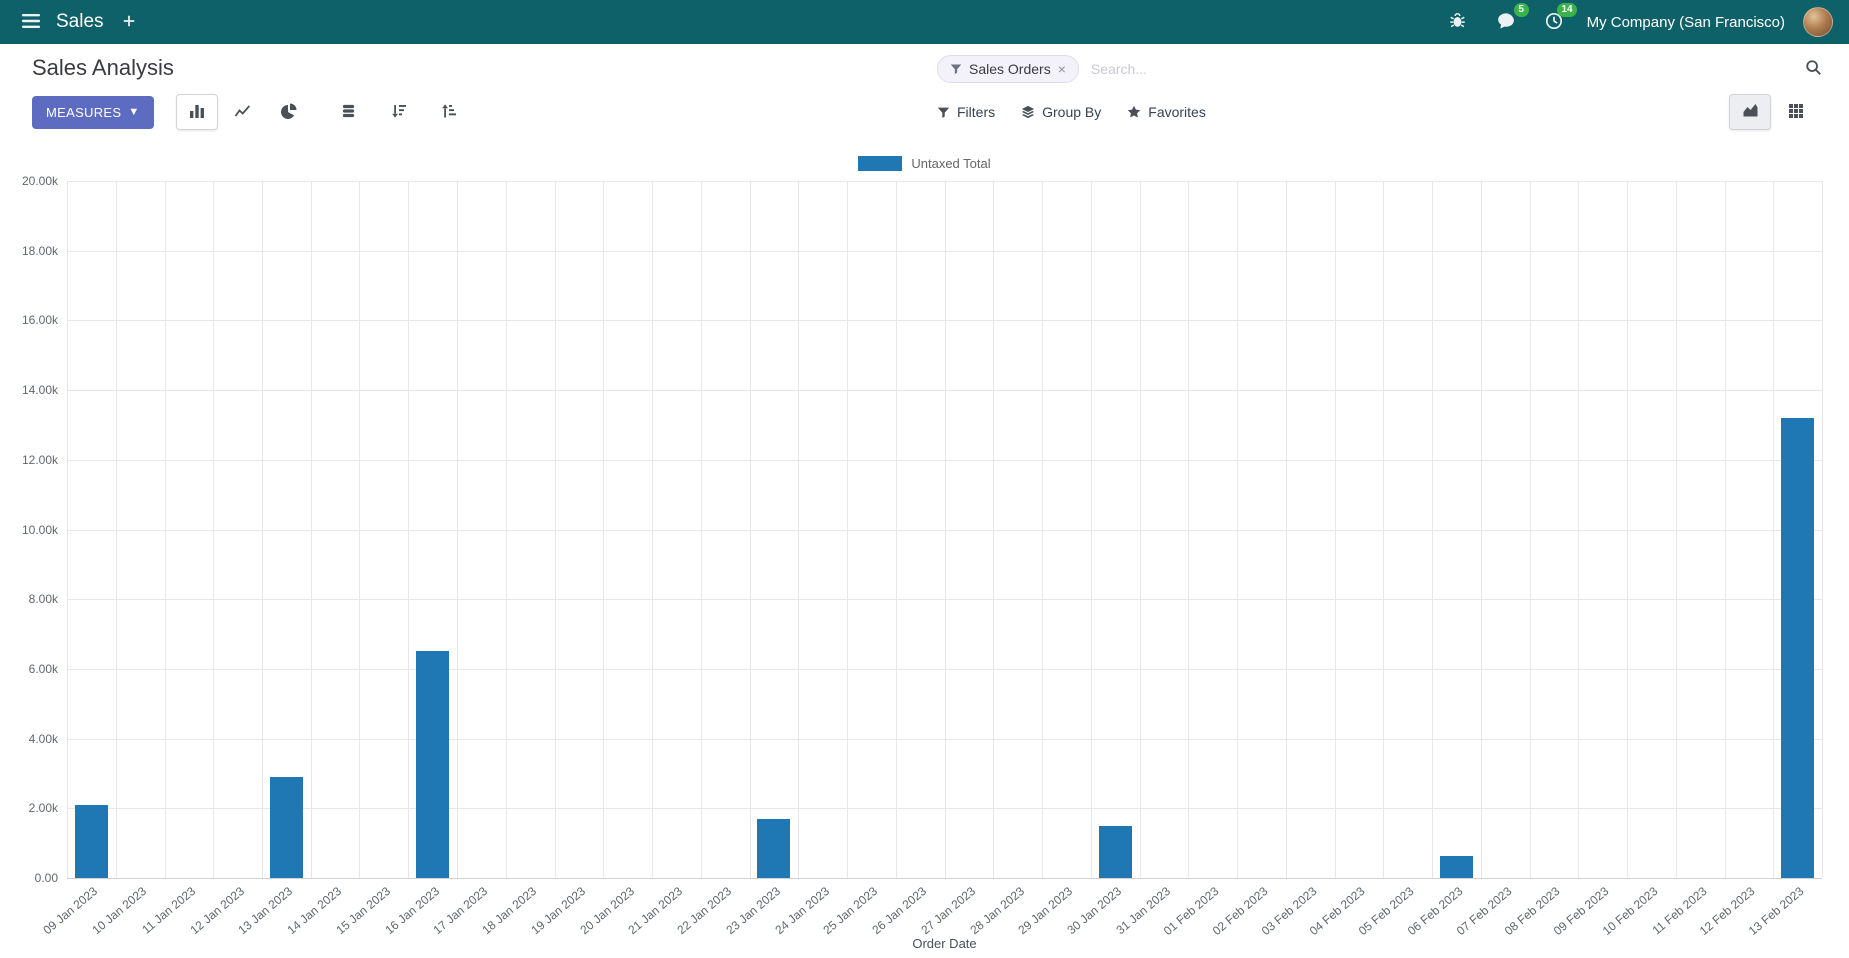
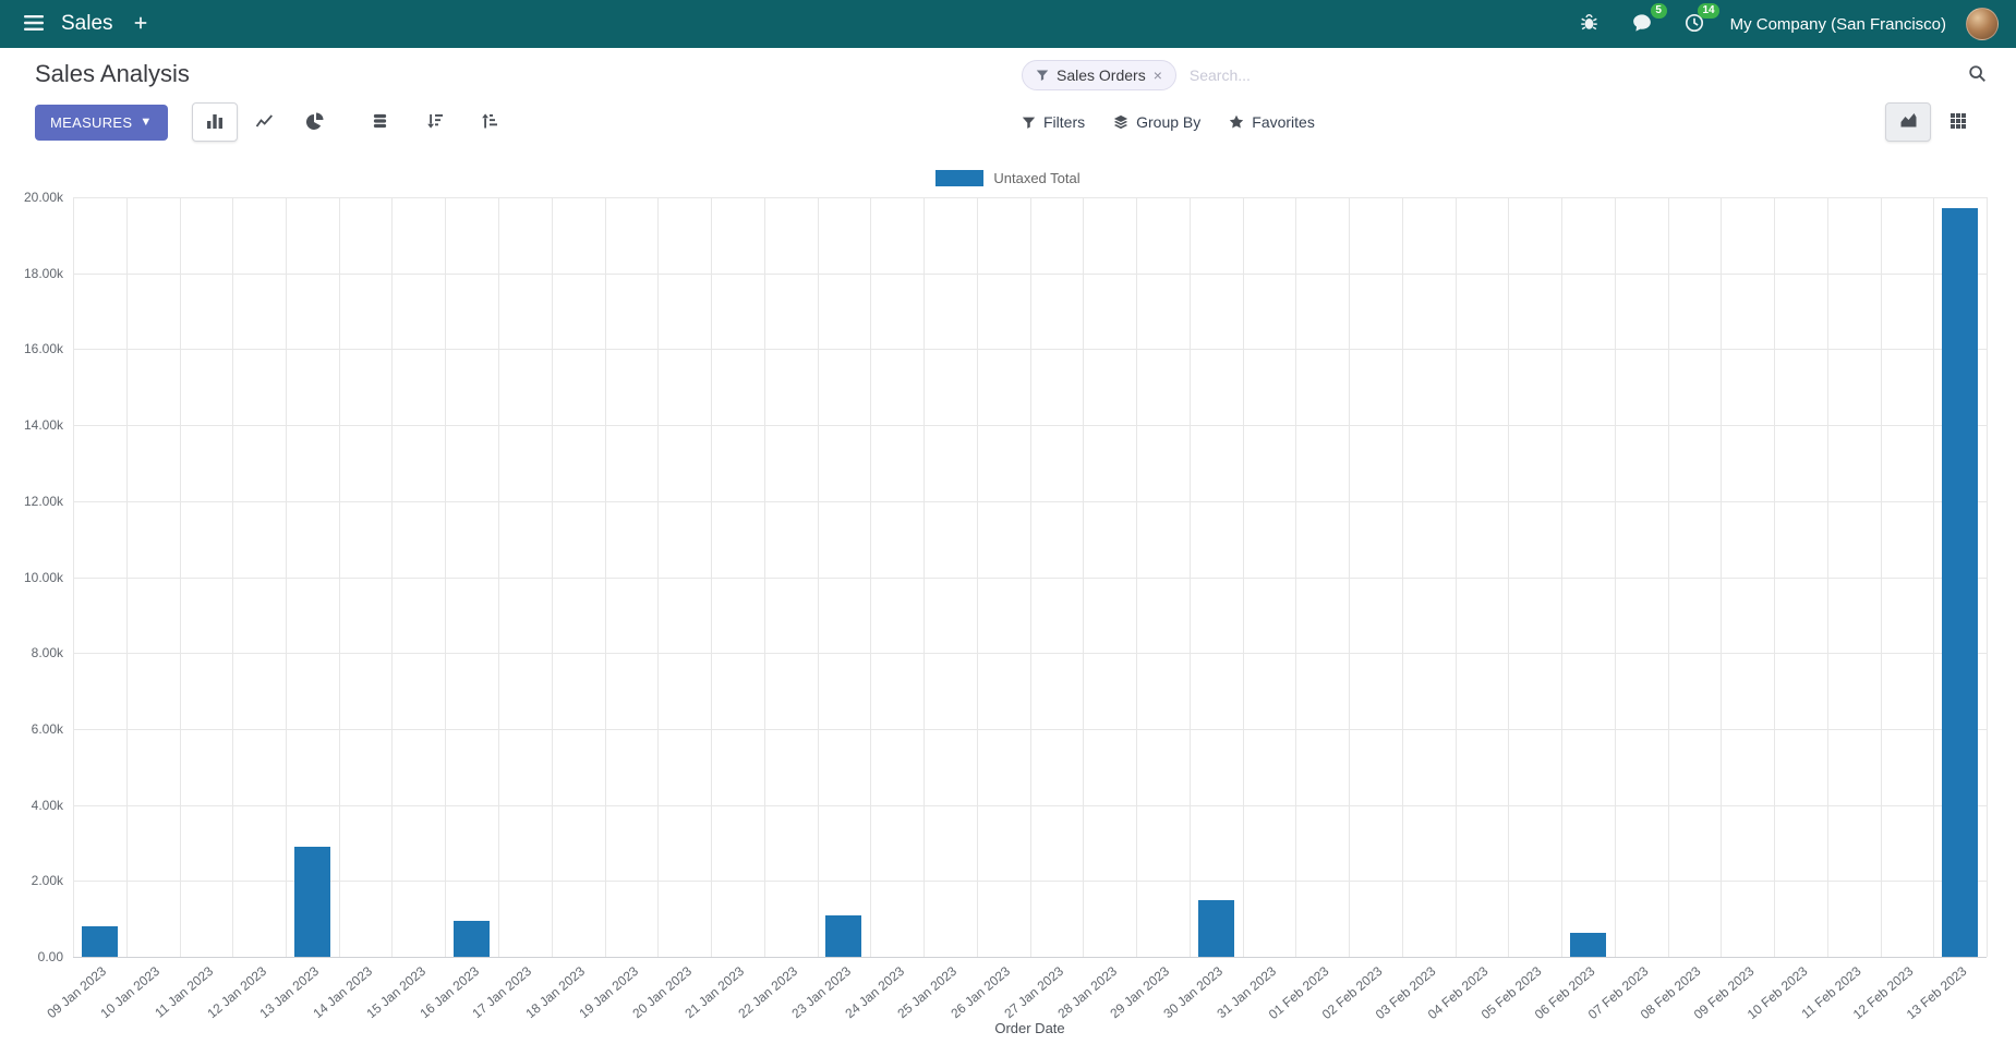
09 Jan 2023: 2.1k -> 0.8k
16 Jan 2023: 6.5k -> 1.0k
23 Jan 2023: 1.7k -> 1.1k
13 Feb 2023: 13.2k -> 19.7k
